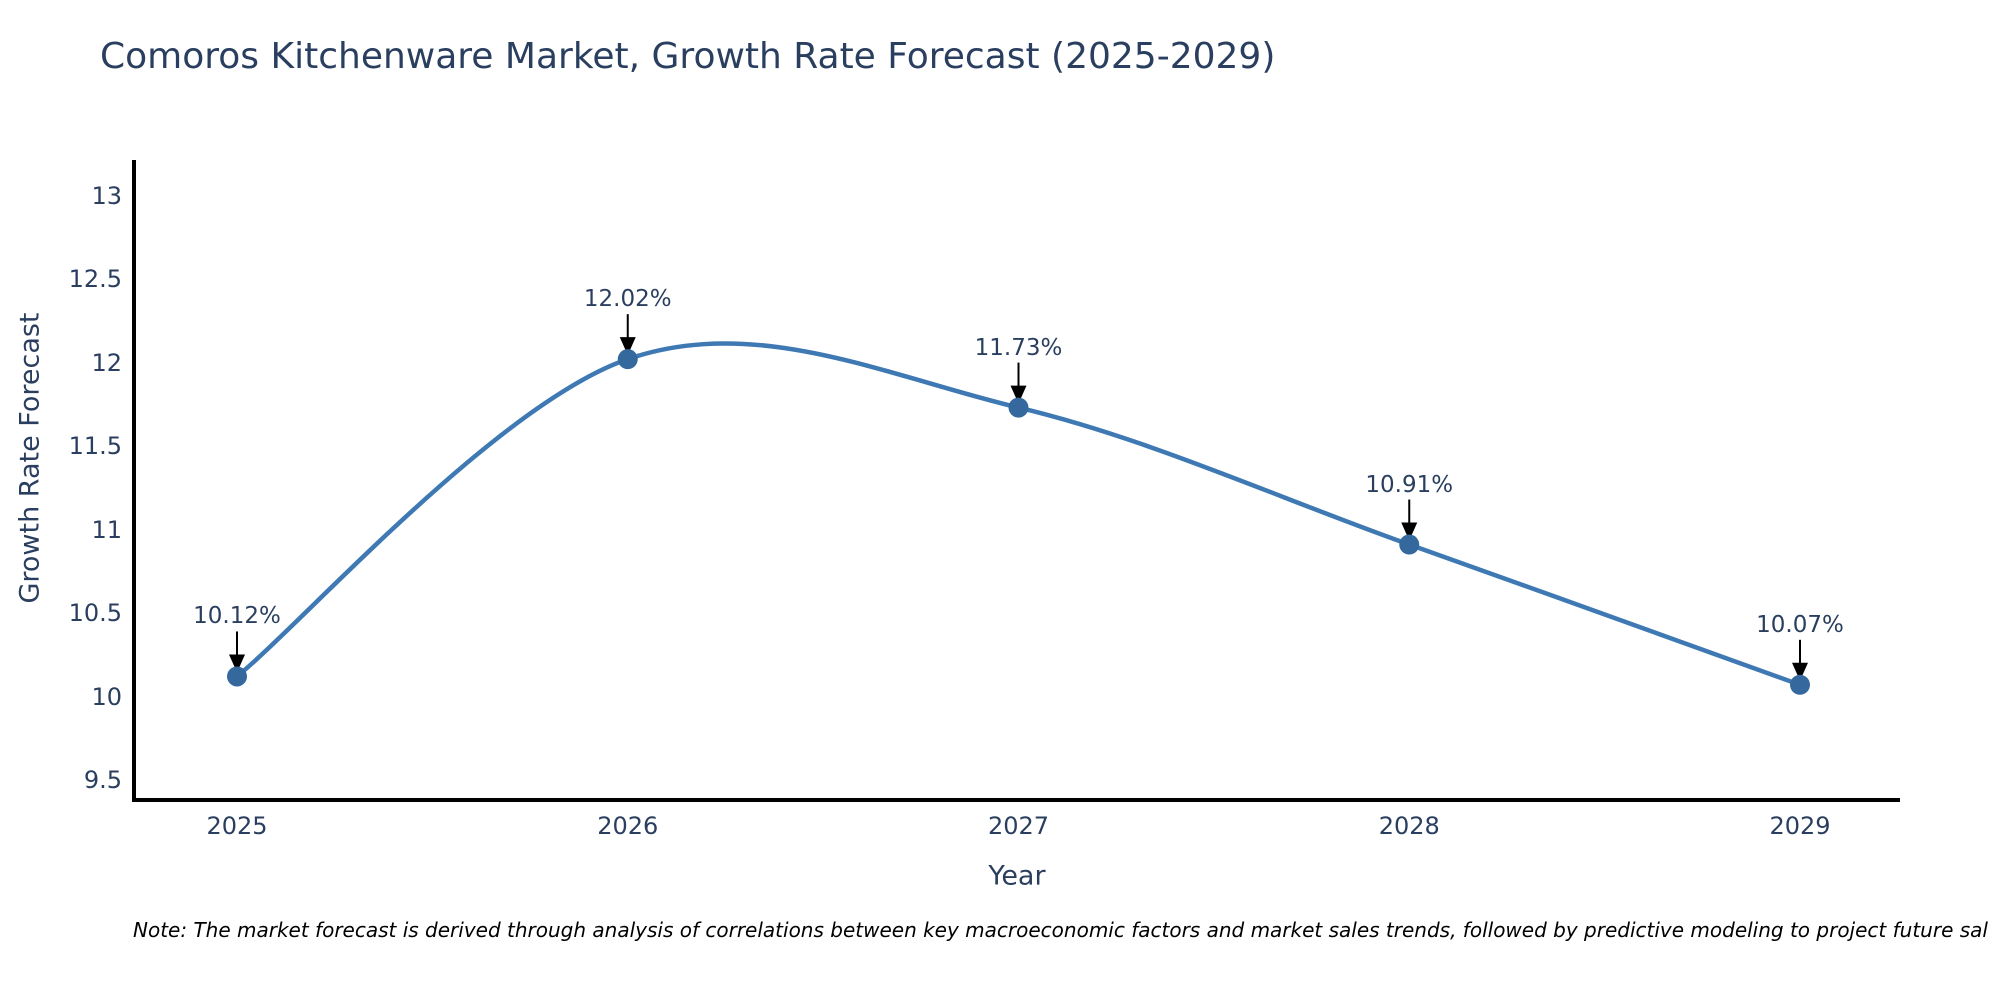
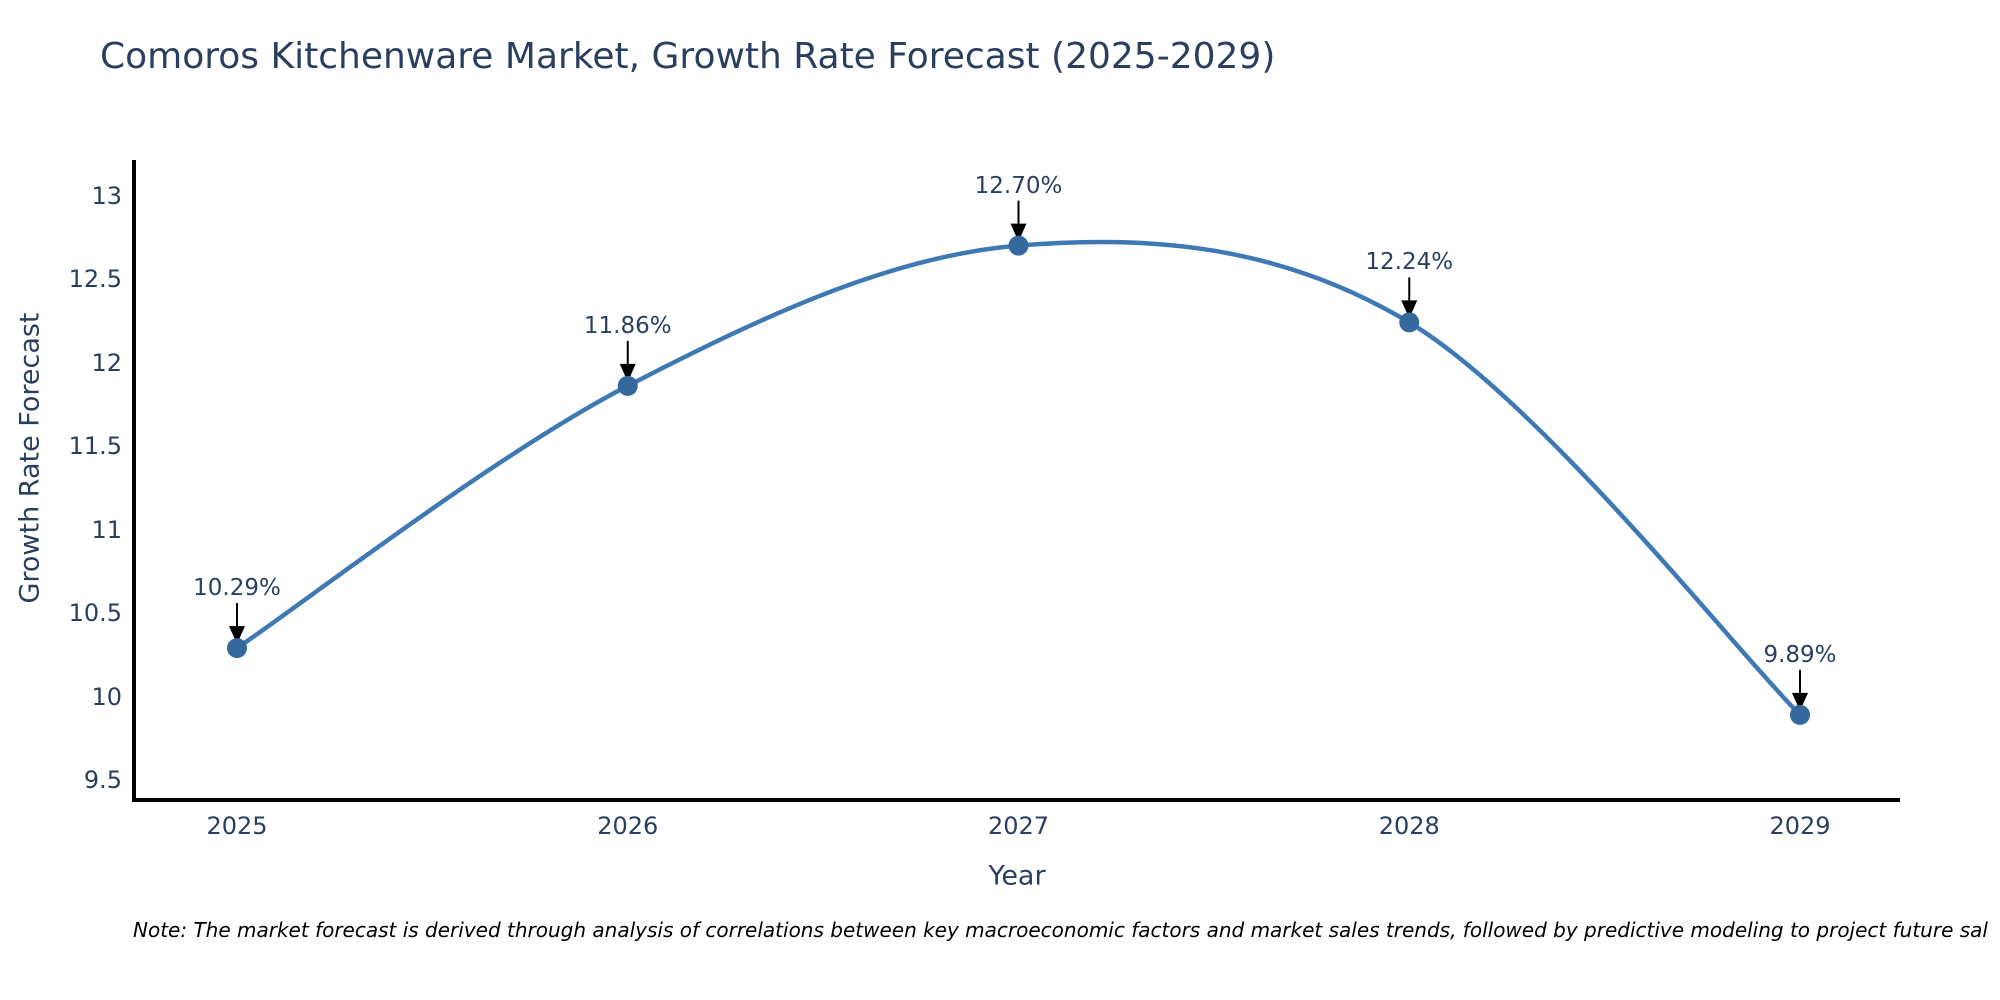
2025: 10.12% -> 10.29%
2026: 12.02% -> 11.86%
2027: 11.73% -> 12.70%
2028: 10.91% -> 12.24%
2029: 10.07% -> 9.89%
